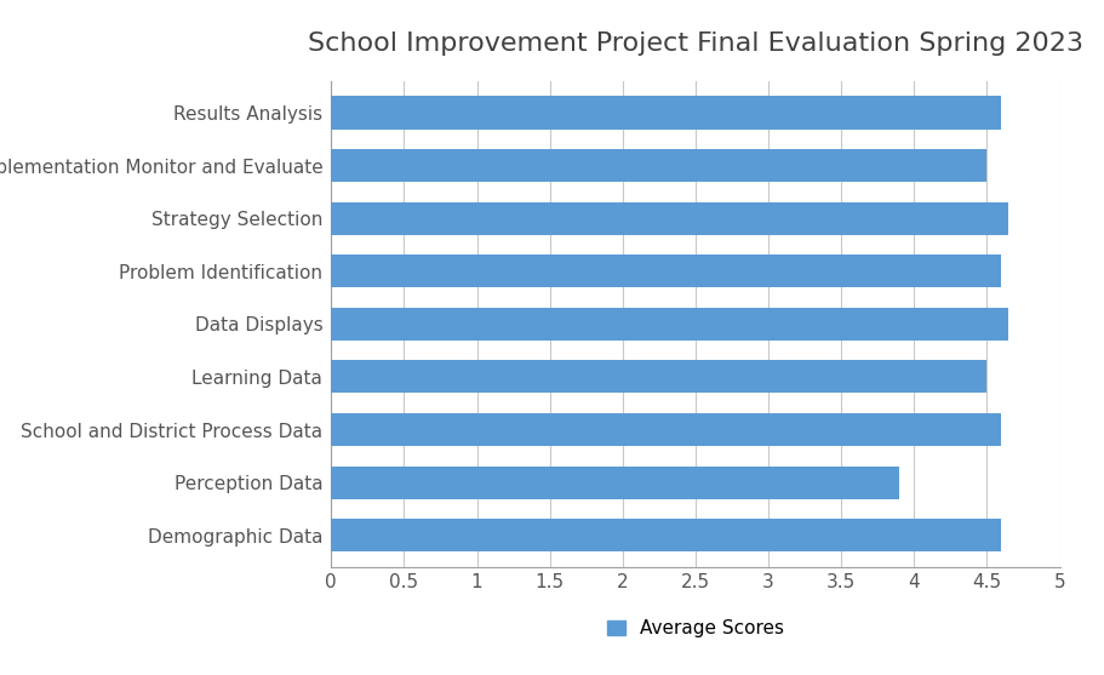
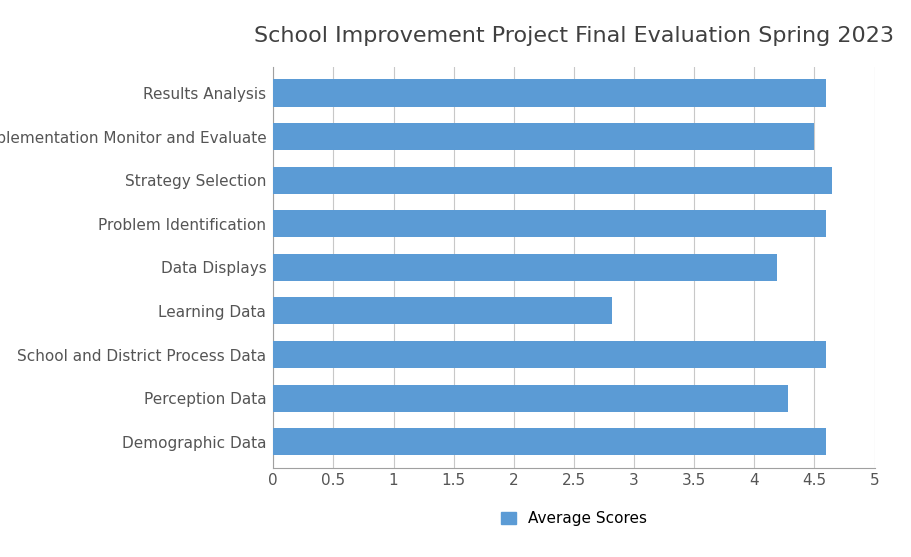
Data Displays: 4.65 -> 4.19
Learning Data: 4.50 -> 2.82
Perception Data: 3.90 -> 4.28
